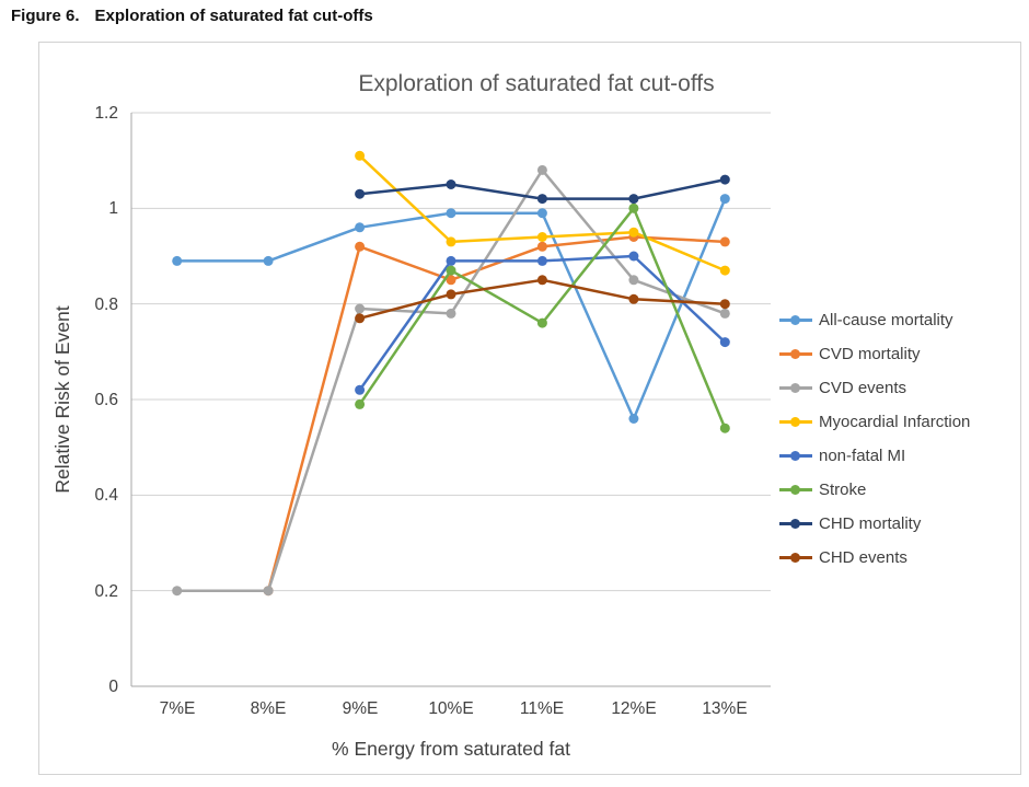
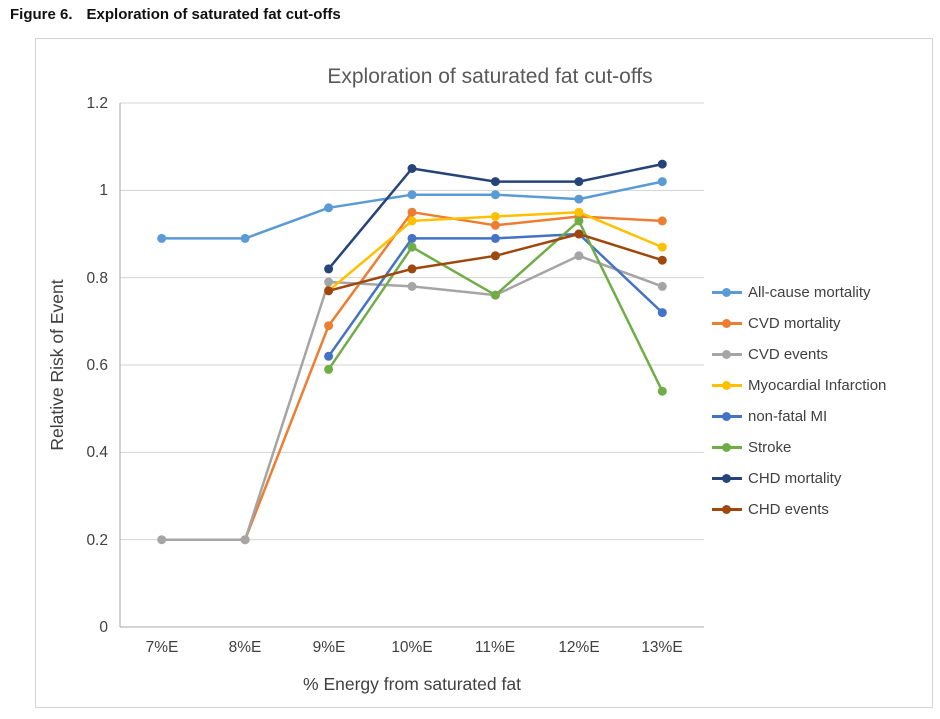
CVD mortality/9%E: 0.92 -> 0.69
Myocardial Infarction/9%E: 1.11 -> 0.77
CHD mortality/9%E: 1.03 -> 0.82
CVD mortality/10%E: 0.85 -> 0.95
CVD events/11%E: 1.08 -> 0.76
All-cause mortality/12%E: 0.56 -> 0.98
Stroke/12%E: 1.00 -> 0.93
CHD events/12%E: 0.81 -> 0.90
CHD events/13%E: 0.80 -> 0.84
